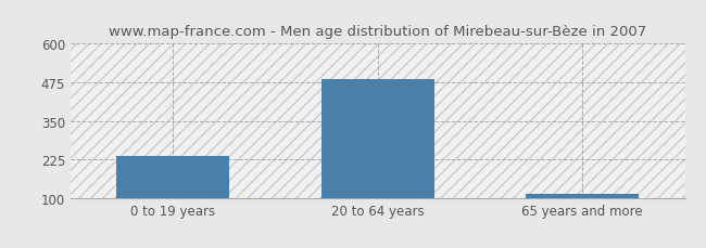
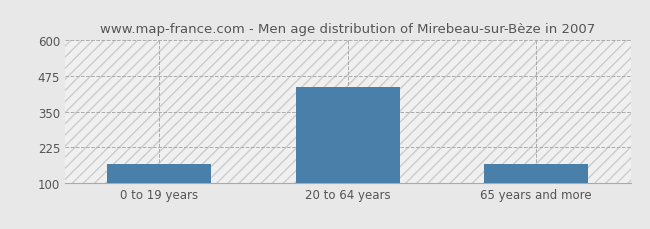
0 to 19 years: 237 -> 165
20 to 64 years: 487 -> 435
65 years and more: 113 -> 165
